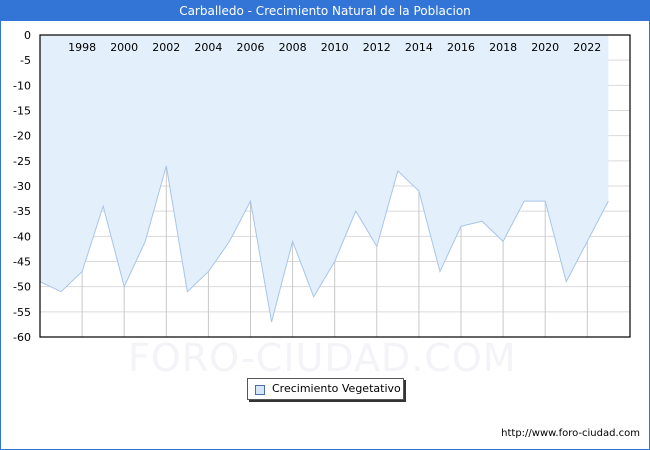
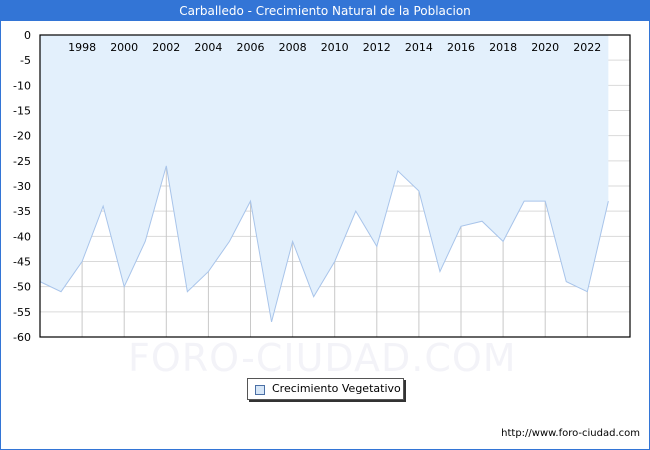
1998: -47 -> -45
2022: -41 -> -51
